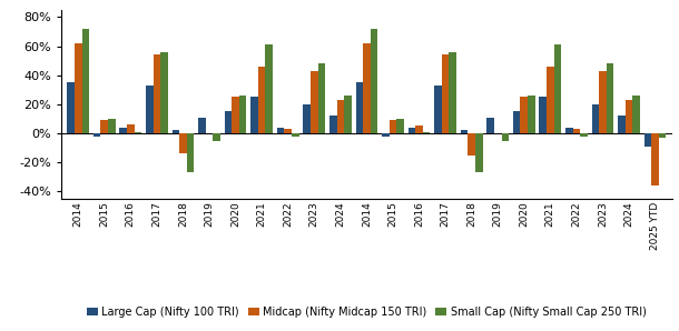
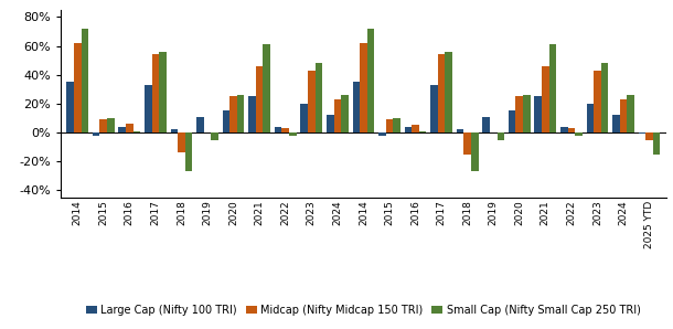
Large Cap (Nifty 100 TRI)/2025 YTD: -9% -> -1%
Midcap (Nifty Midcap 150 TRI)/2025 YTD: -36% -> -5%
Small Cap (Nifty Small Cap 250 TRI)/2025 YTD: -3% -> -15%
